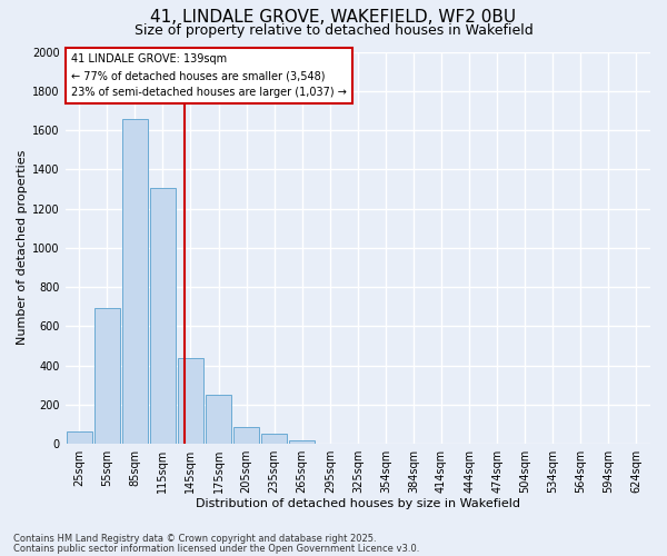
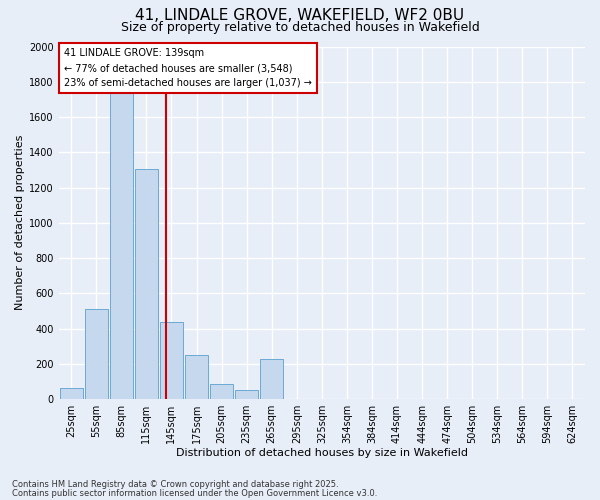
55sqm: 700 -> 510
85sqm: 1660 -> 1750
265sqm: 20 -> 230
